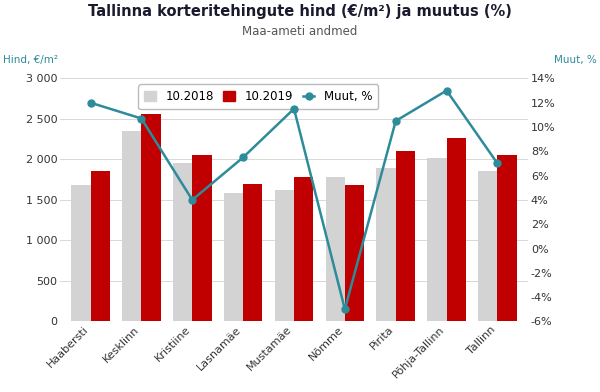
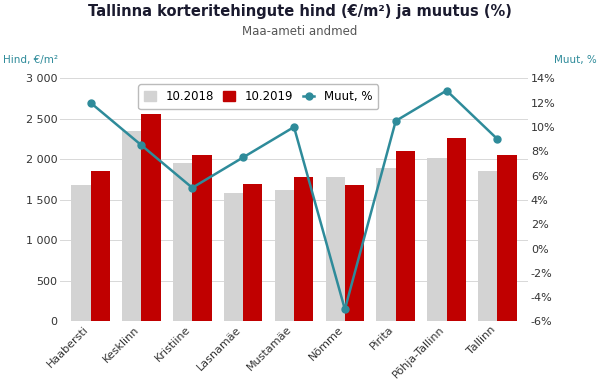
Muut, %/Kesklinn: 10.7% -> 8.5%
Muut, %/Kristiine: 4.0% -> 5.0%
Muut, %/Mustamäe: 11.5% -> 10.0%
Muut, %/Tallinn: 7.0% -> 9.0%
